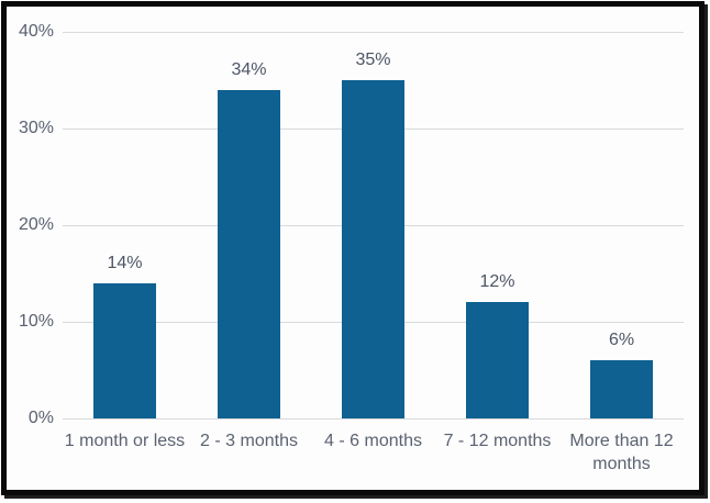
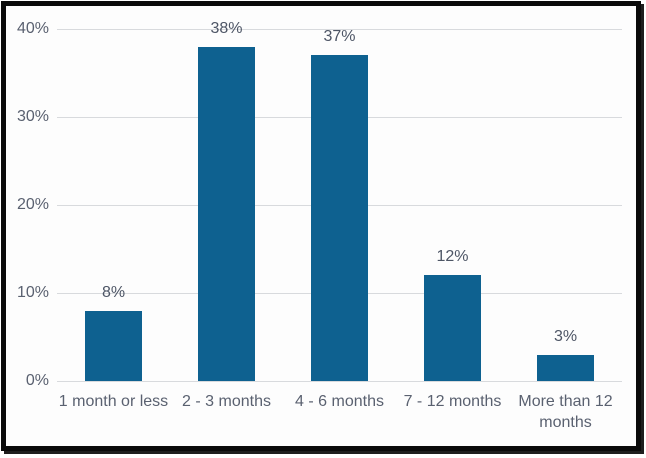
1 month or less: 14% -> 8%
2 - 3 months: 34% -> 38%
4 - 6 months: 35% -> 37%
More than 12 months: 6% -> 3%
